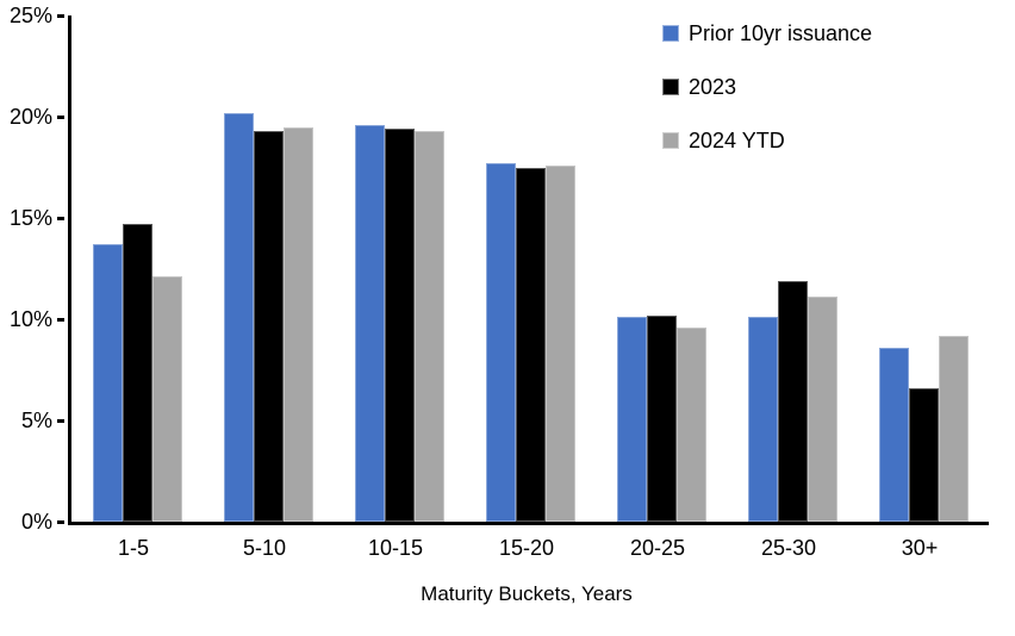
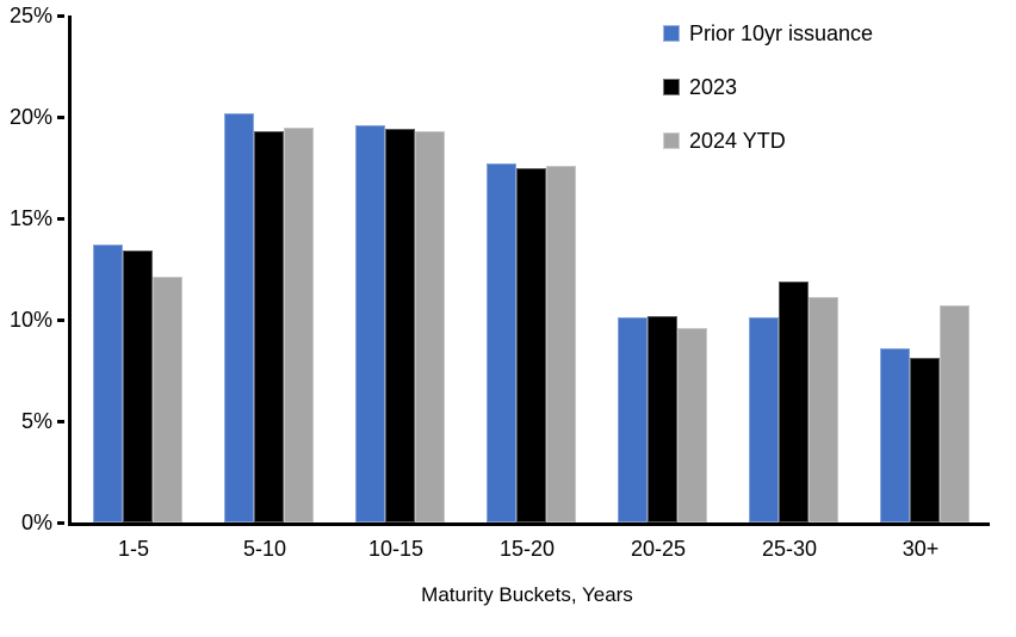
2023/1-5: 14.7% -> 13.4%
2023/30+: 6.6% -> 8.1%
2024 YTD/30+: 9.2% -> 10.7%
